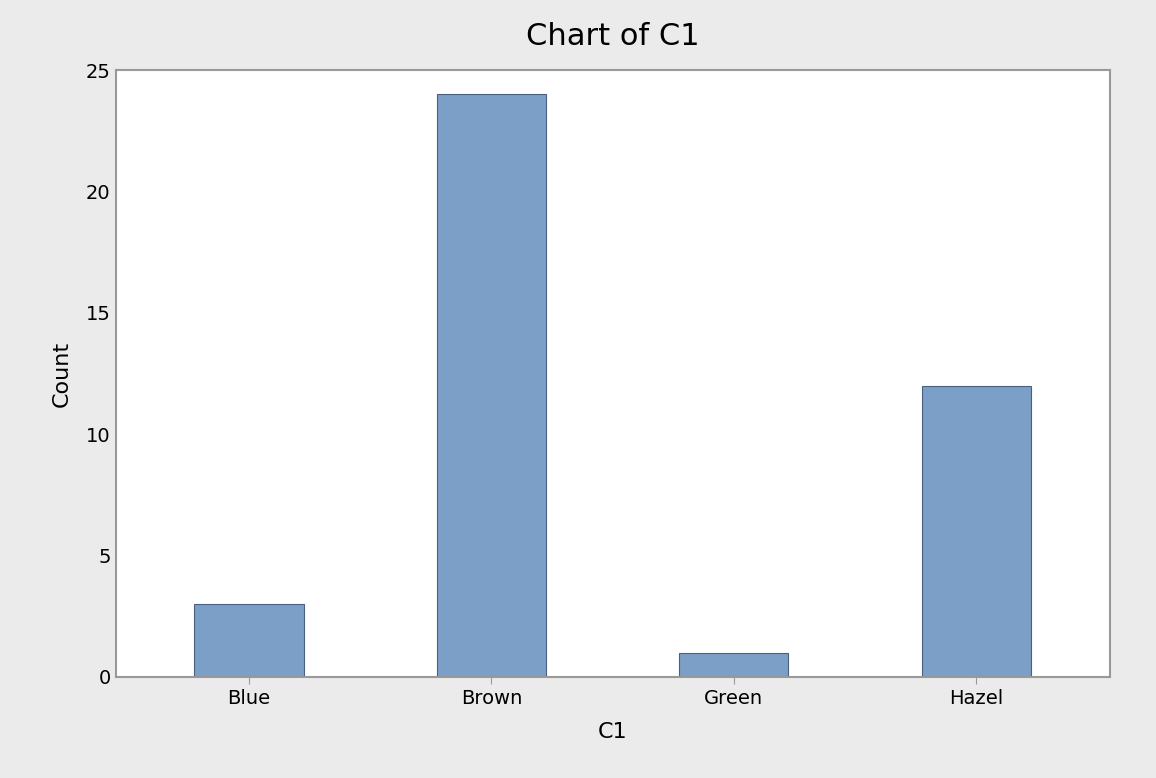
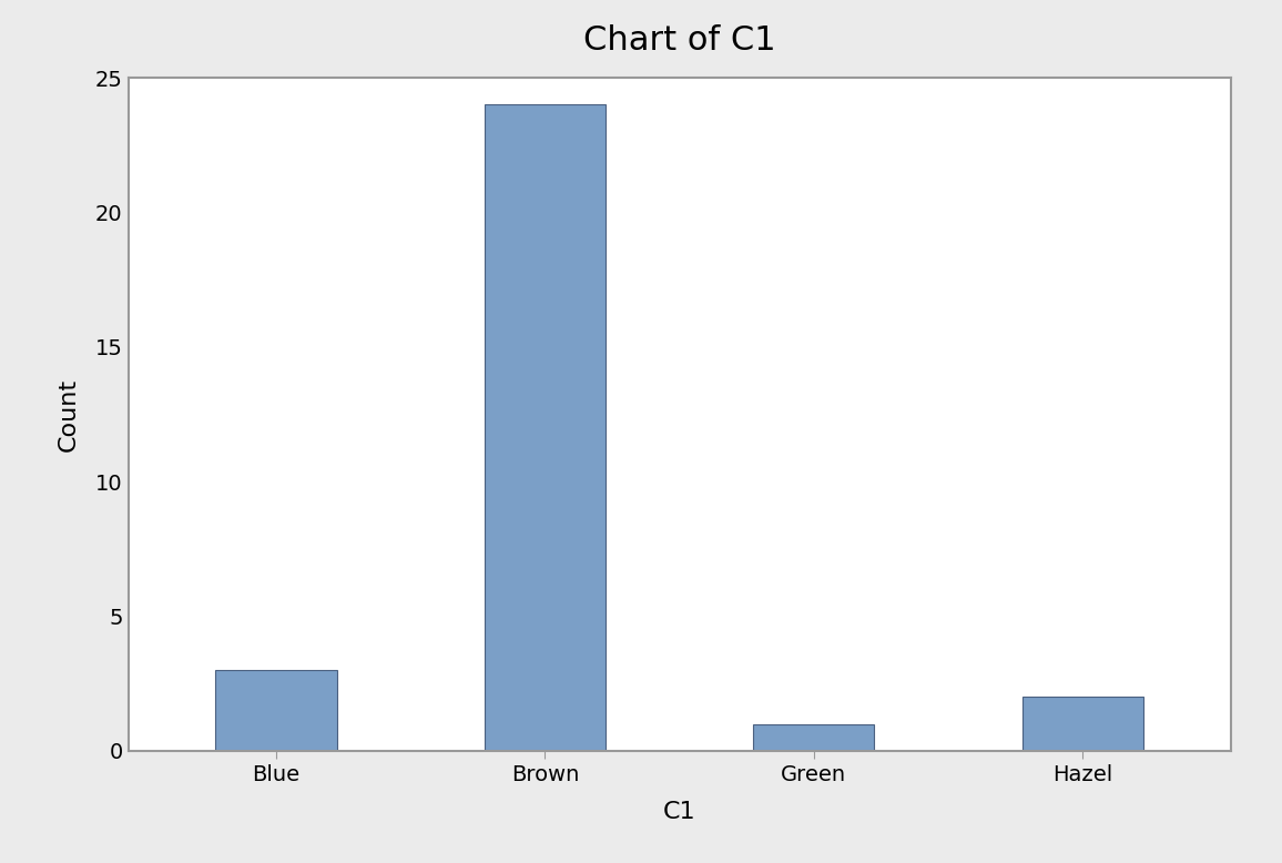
Hazel: 12 -> 2
